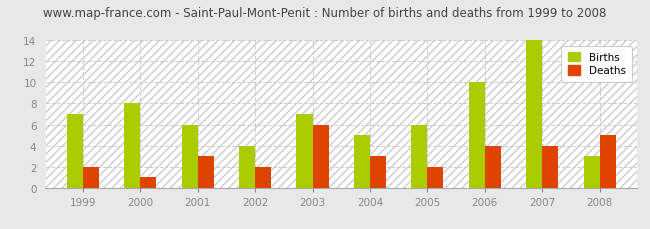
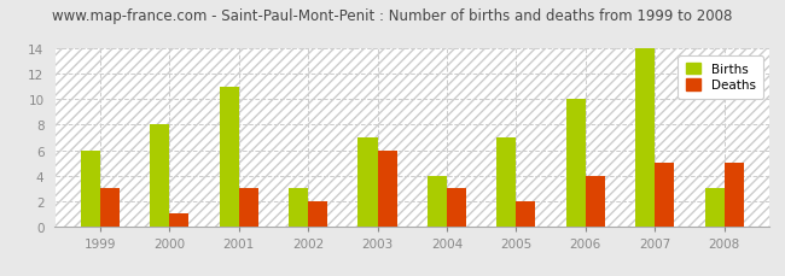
Births/1999: 7 -> 6
Deaths/1999: 2 -> 3
Births/2001: 6 -> 11
Births/2002: 4 -> 3
Births/2004: 5 -> 4
Births/2005: 6 -> 7
Deaths/2007: 4 -> 5
